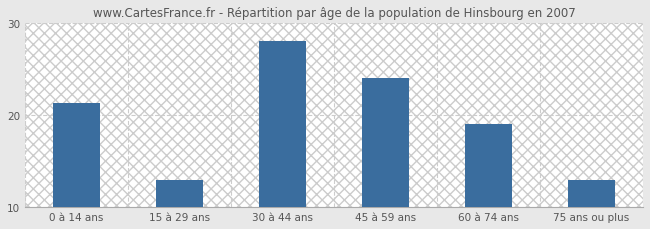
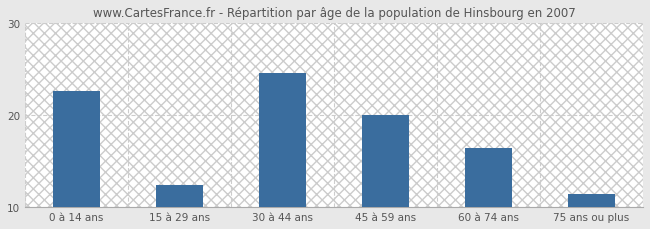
0 à 14 ans: 21.3 -> 22.6
15 à 29 ans: 13.0 -> 12.4
30 à 44 ans: 28.0 -> 24.6
45 à 59 ans: 24.0 -> 20.0
60 à 74 ans: 19.0 -> 16.4
75 ans ou plus: 13.0 -> 11.4
